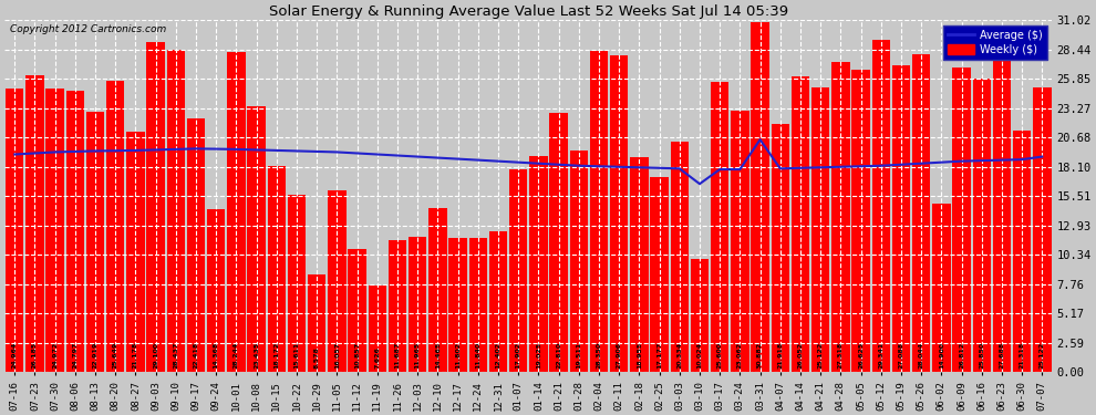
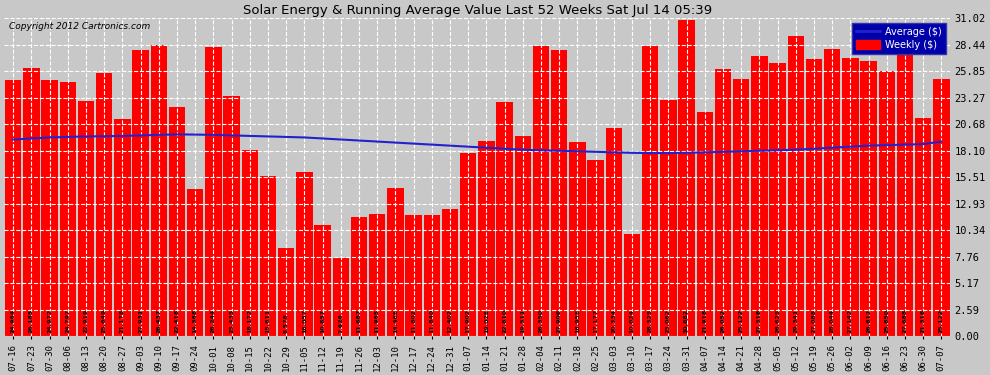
Weekly ($)/09-03: 29.1 -> 27.9
Average ($)/03-10: 16.6 -> 17.9
Weekly ($)/03-17: 25.6 -> 28.3
Average ($)/03-31: 20.5 -> 17.9
Weekly ($)/06-02: 14.9 -> 27.1
